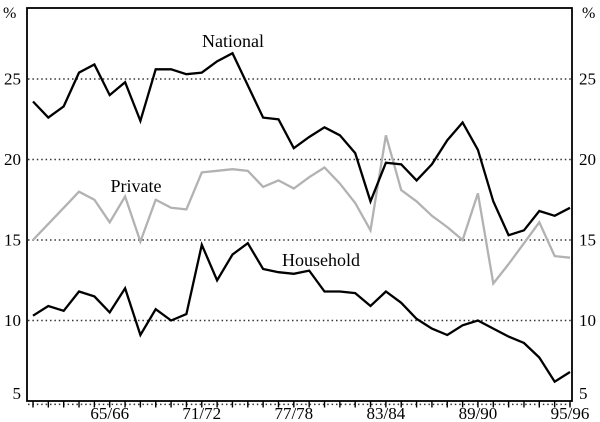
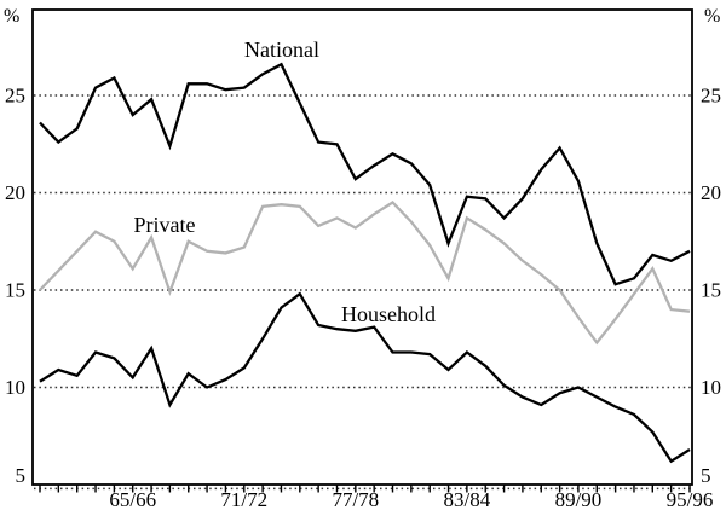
Private/71/72: 19.2 -> 17.2
Household/71/72: 14.7 -> 11.0
Private/83/84: 21.5 -> 18.7
Private/89/90: 17.9 -> 13.6
